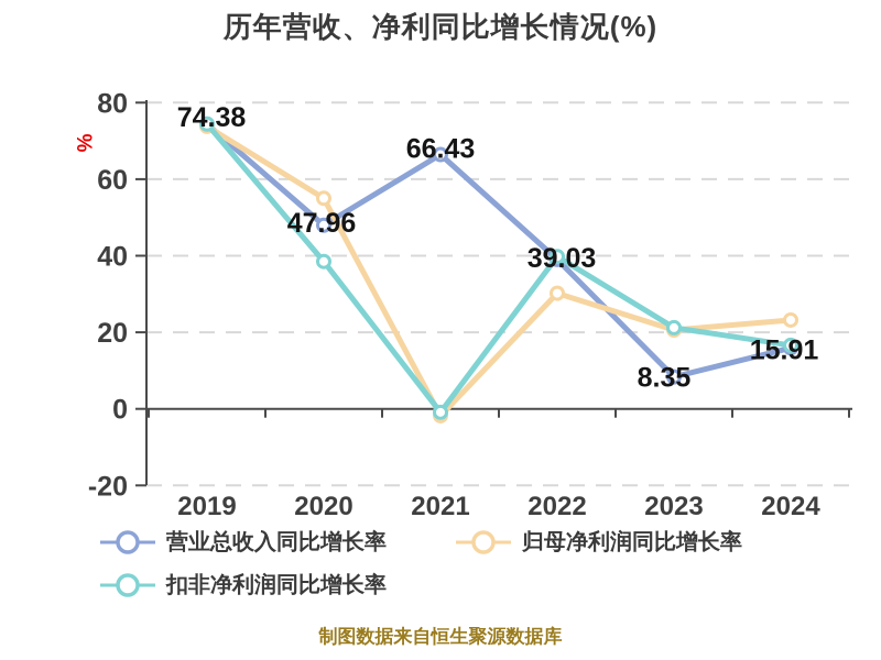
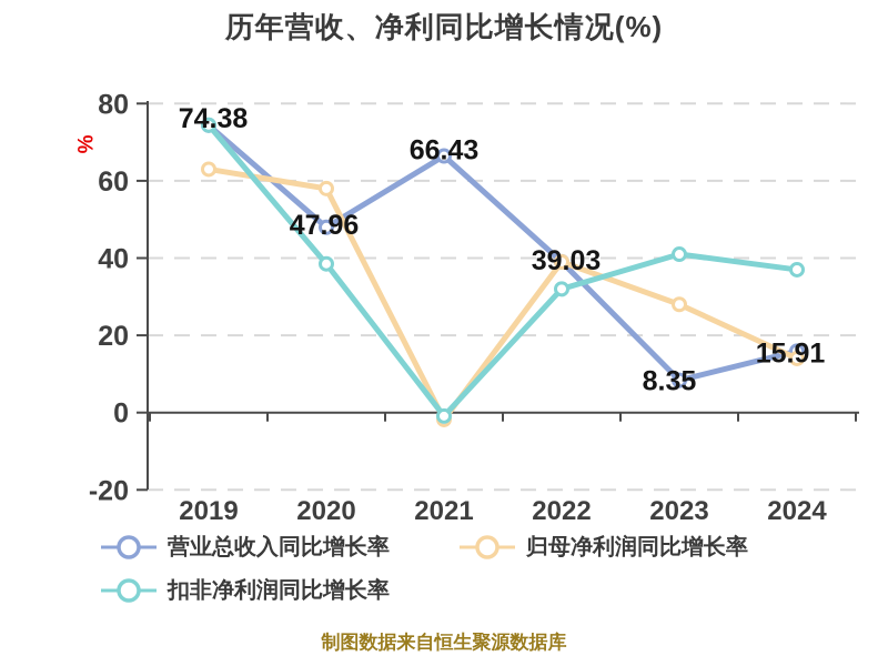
归母净利润同比增长率/2019: 74 -> 63
归母净利润同比增长率/2020: 55 -> 58
归母净利润同比增长率/2022: 30 -> 39
扣非净利润同比增长率/2022: 40 -> 32
归母净利润同比增长率/2023: 21 -> 28
扣非净利润同比增长率/2023: 21 -> 41
归母净利润同比增长率/2024: 23 -> 14
扣非净利润同比增长率/2024: 17 -> 37
